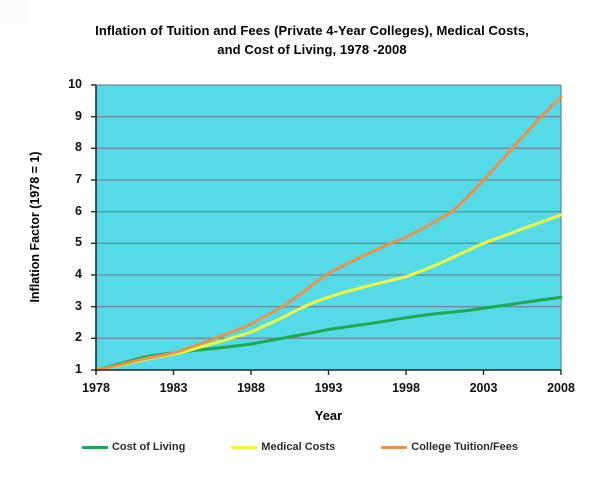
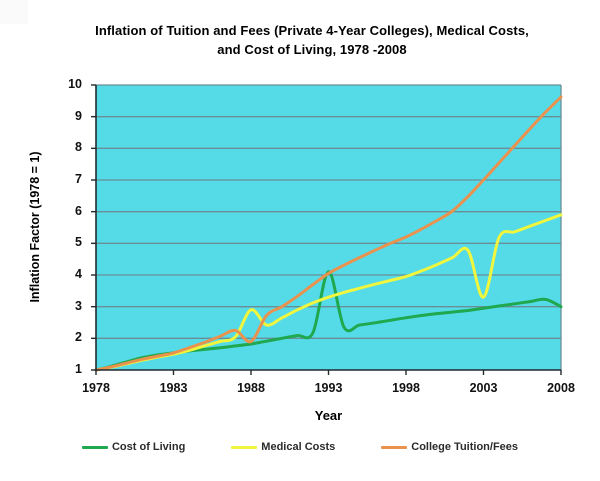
Medical Costs/1988: 2.2 -> 2.9
College Tuition/Fees/1988: 2.5 -> 1.9
Cost of Living/1993: 2.3 -> 4.1
Medical Costs/2003: 5.0 -> 3.3
Cost of Living/2008: 3.3 -> 3.0
